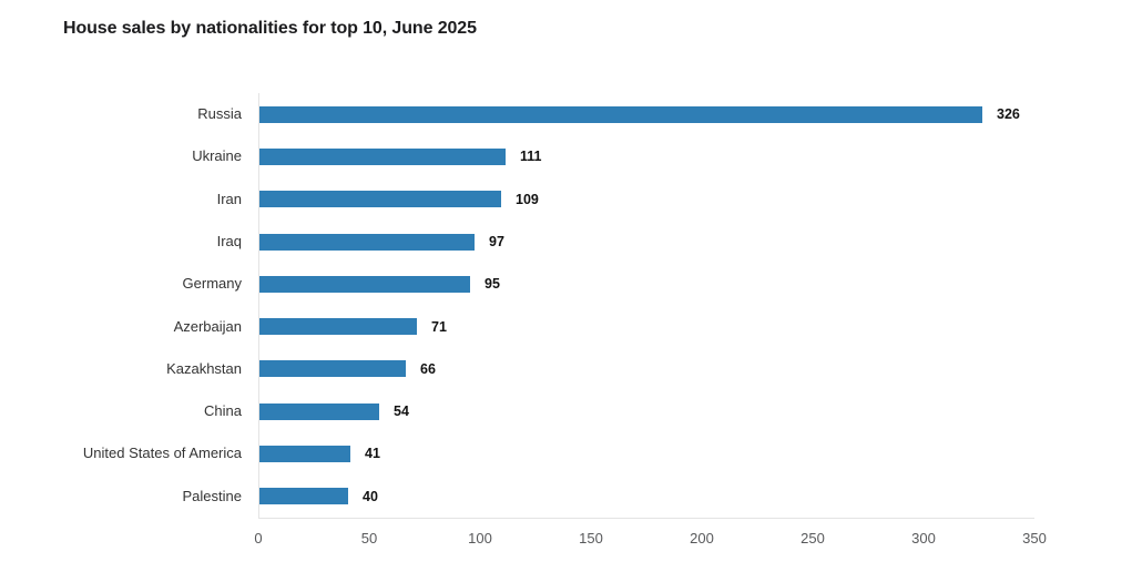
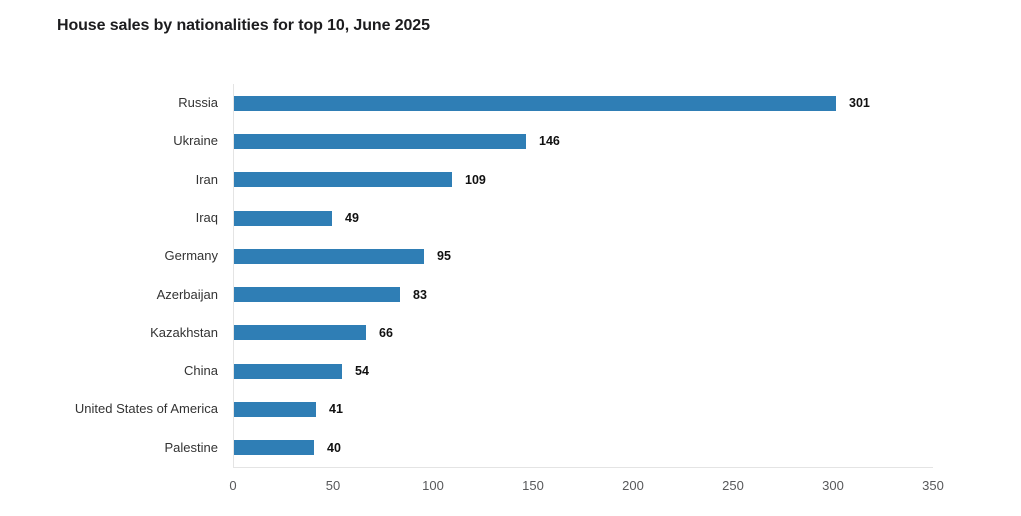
Russia: 326 -> 301
Ukraine: 111 -> 146
Iraq: 97 -> 49
Azerbaijan: 71 -> 83
